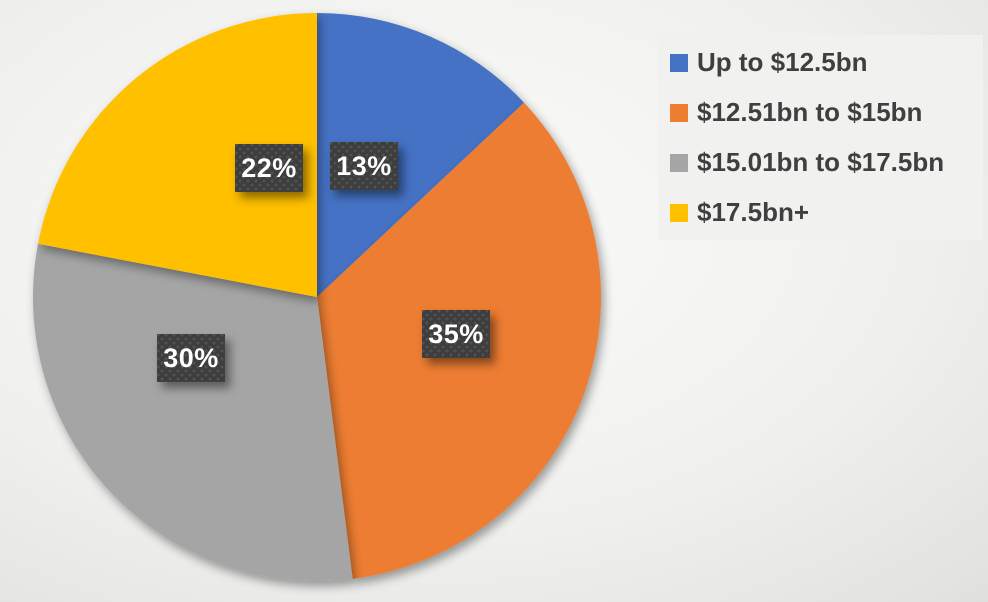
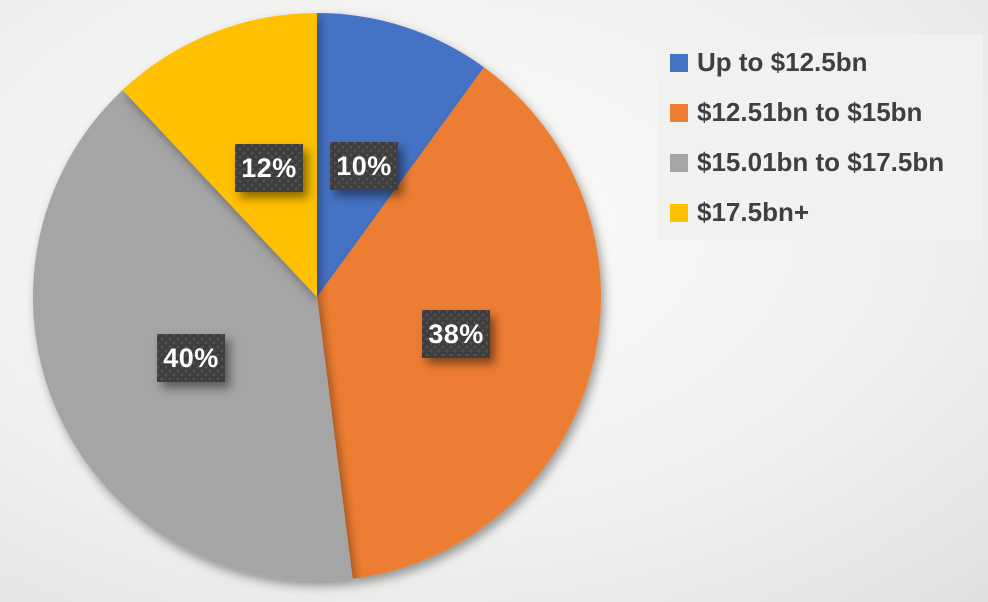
Up to $12.5bn: 13% -> 10%
$12.51bn to $15bn: 35% -> 38%
$15.01bn to $17.5bn: 30% -> 40%
$17.5bn+: 22% -> 12%
